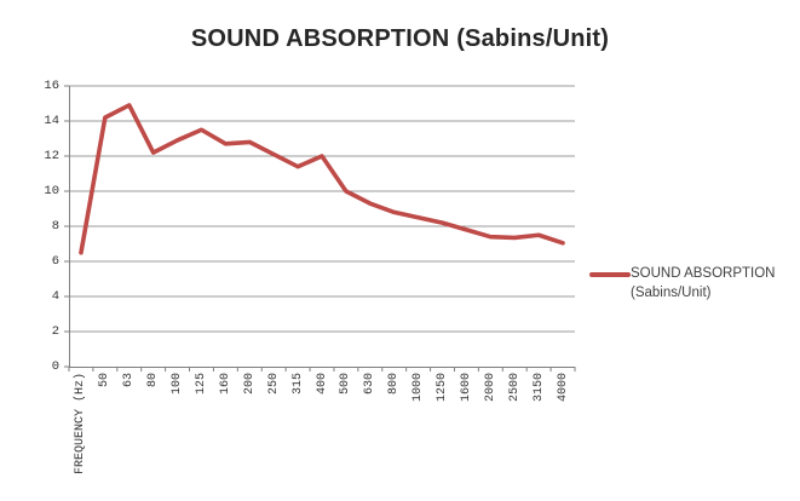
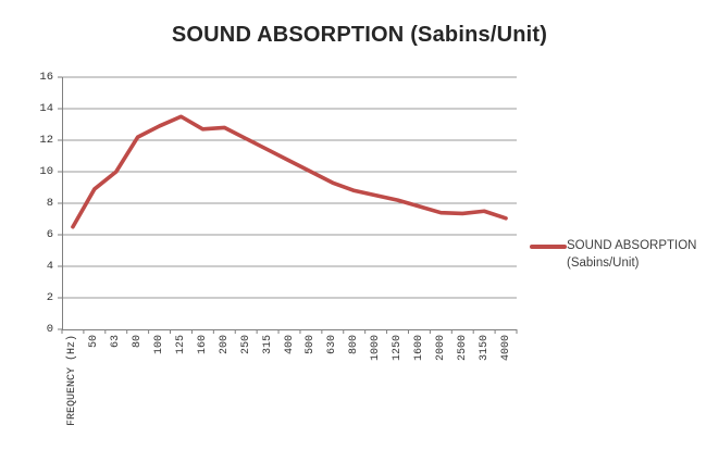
50: 14.2 -> 8.9
63: 14.9 -> 10.0
400: 12.0 -> 10.7
